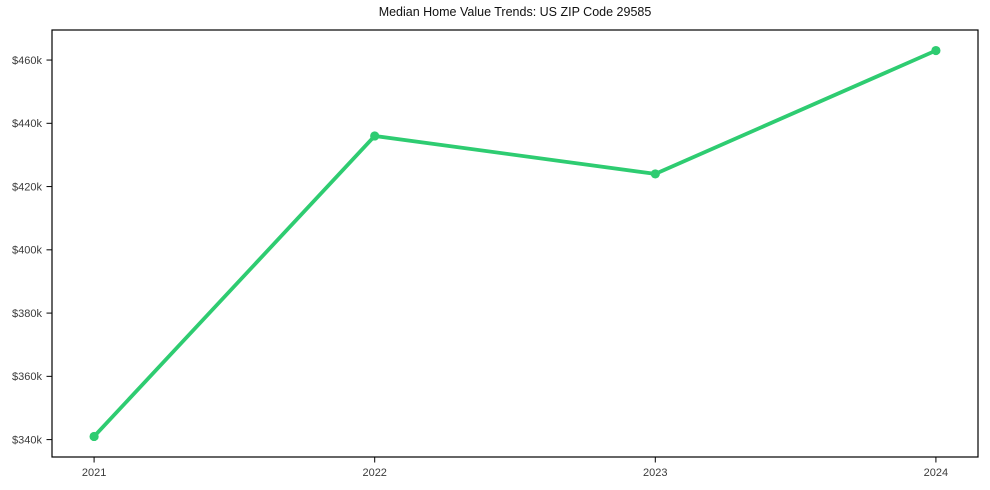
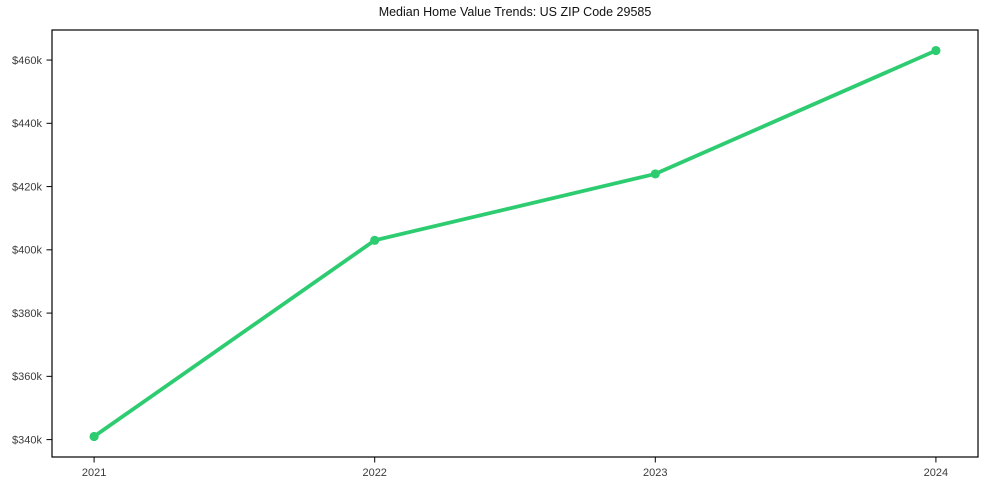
2022: $436k -> $403k
